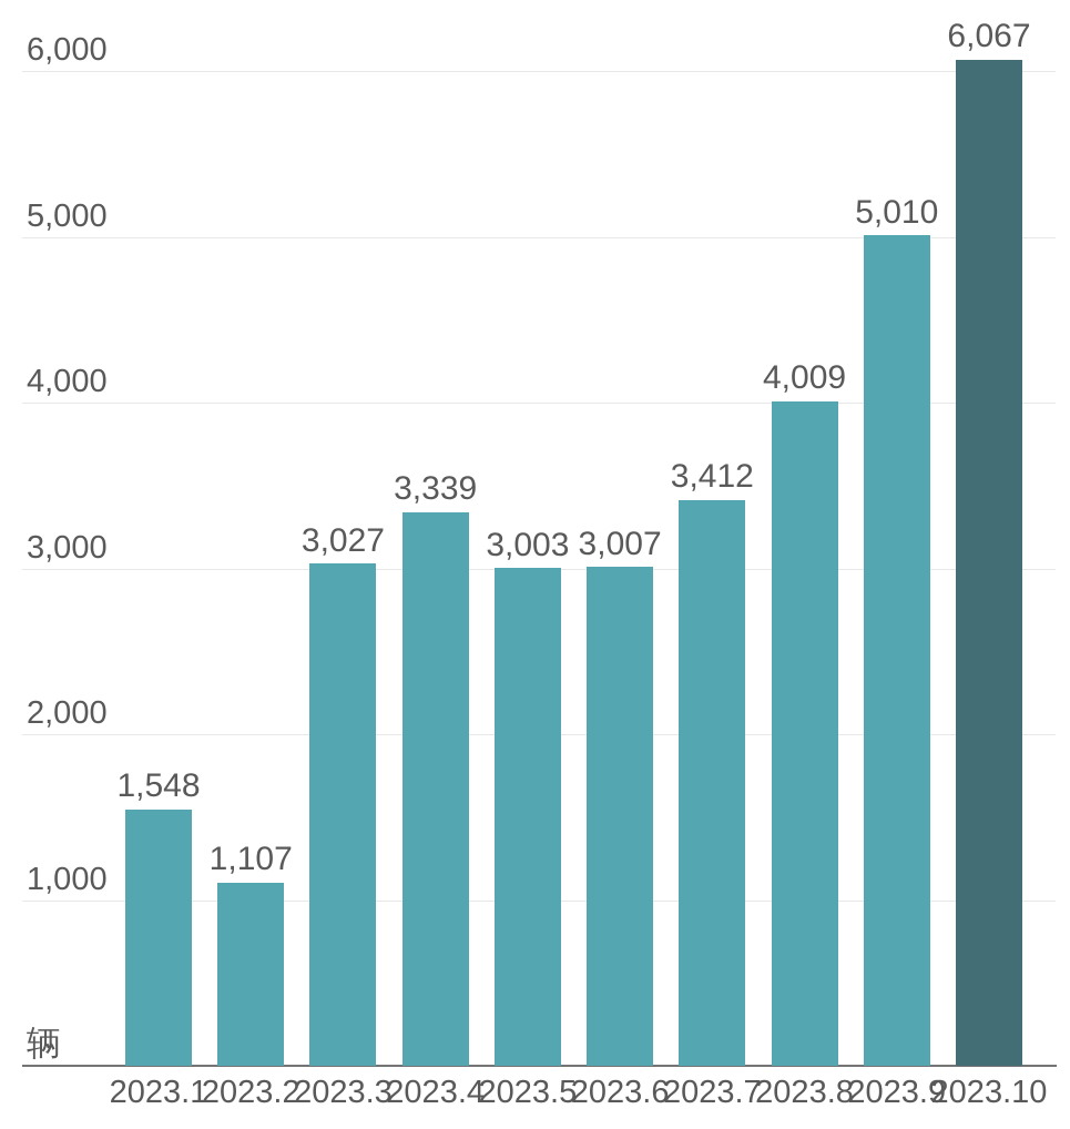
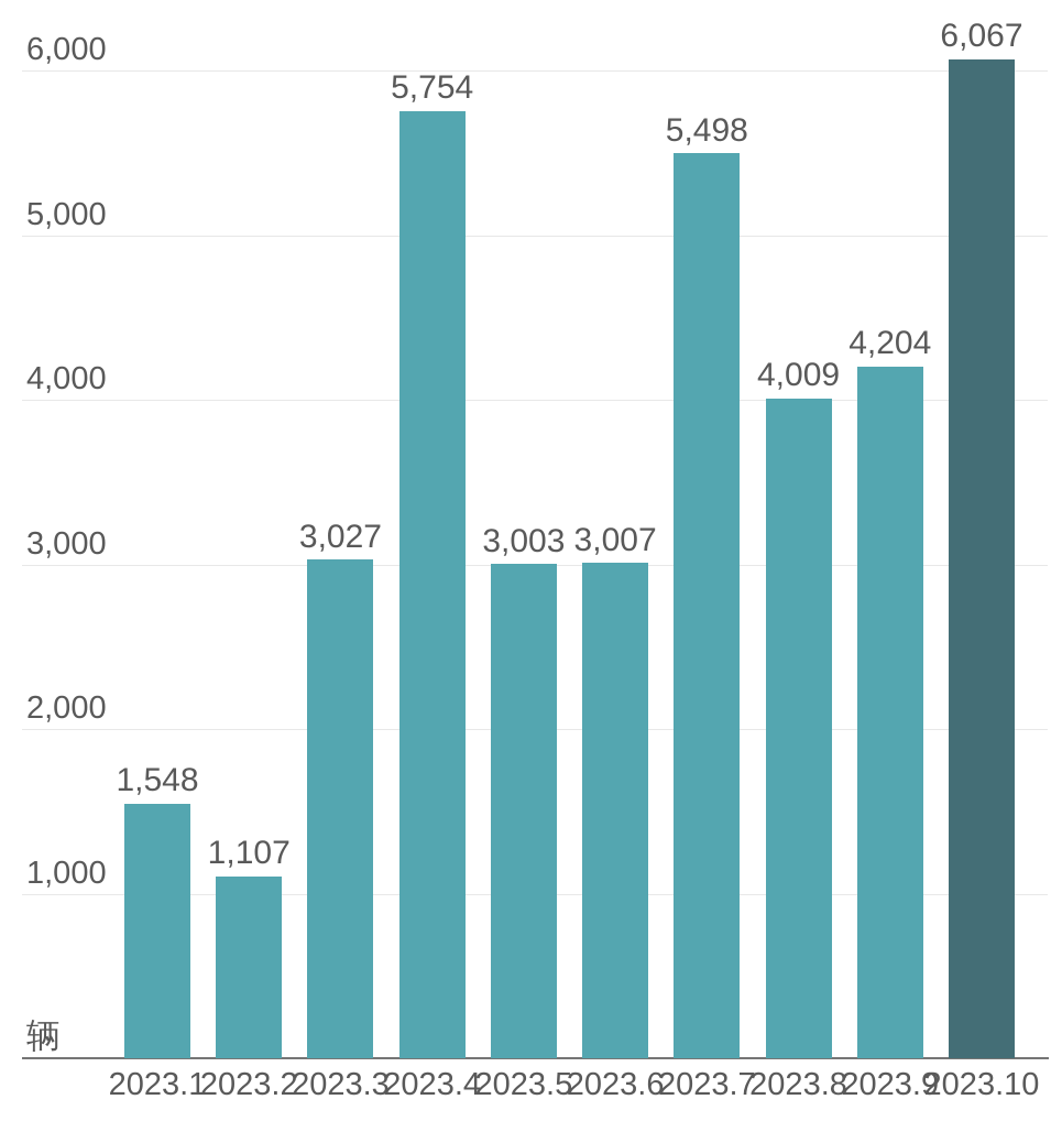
2023.4: 3,339 -> 5,754
2023.7: 3,412 -> 5,498
2023.9: 5,010 -> 4,204
